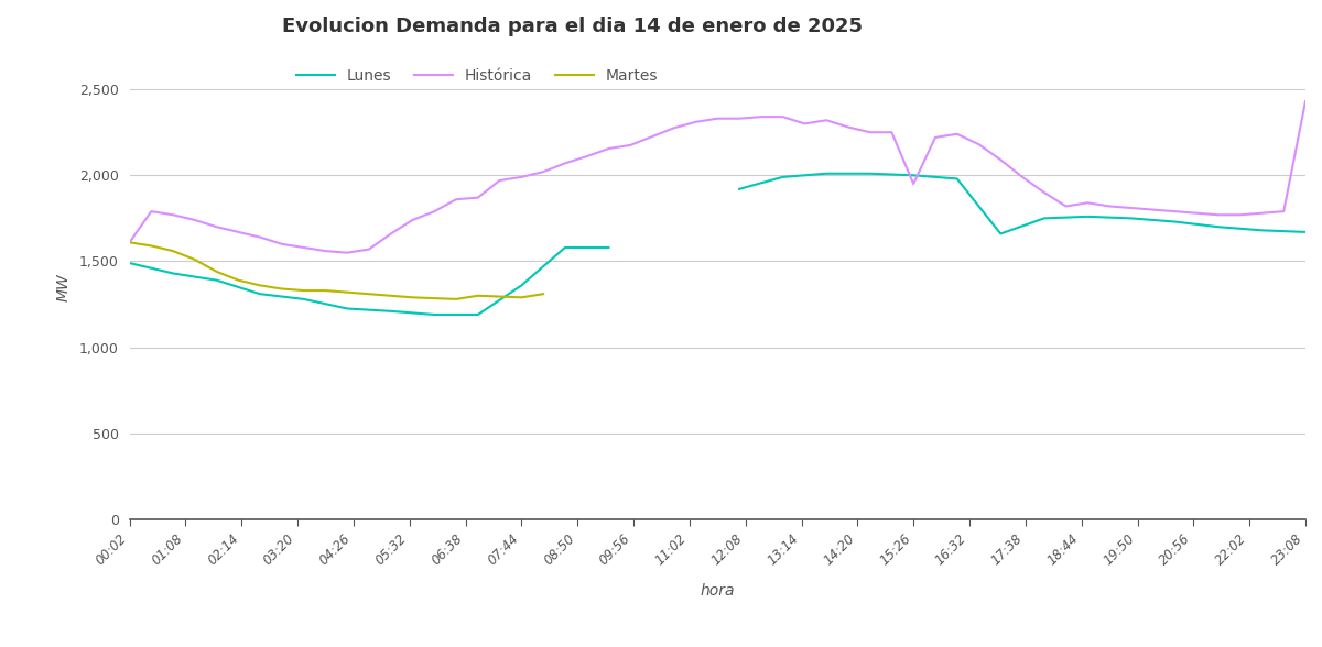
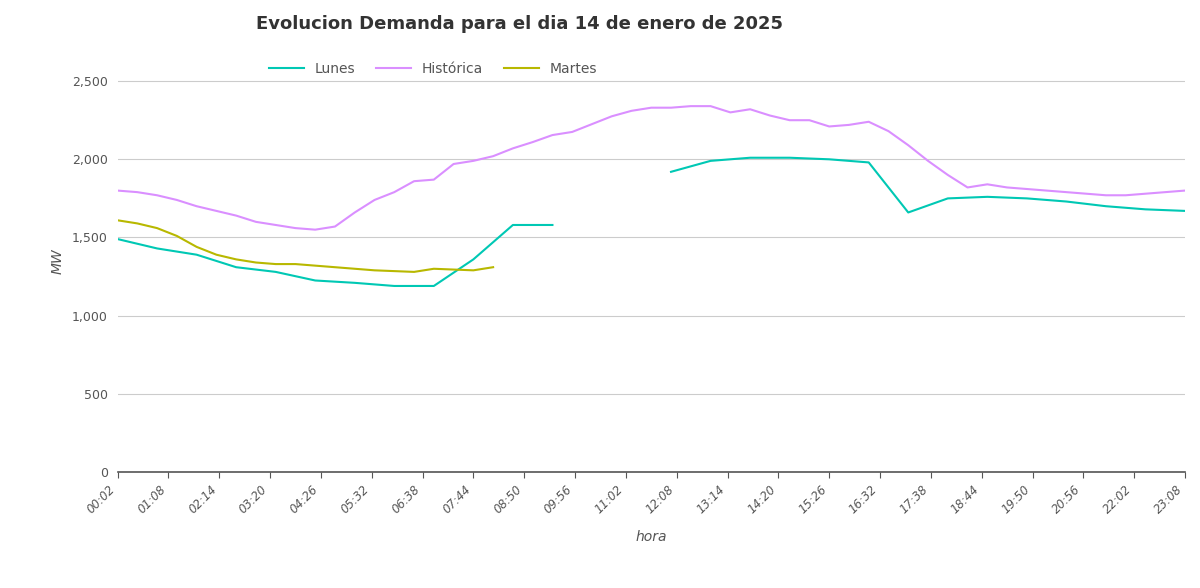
Histórica/00:02: 1,610 -> 1,800
Histórica/15:26: 1,950 -> 2,210
Histórica/23:08: 2,430 -> 1,800
